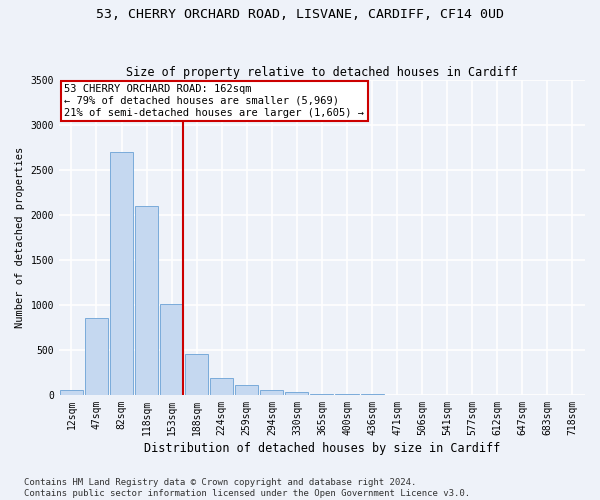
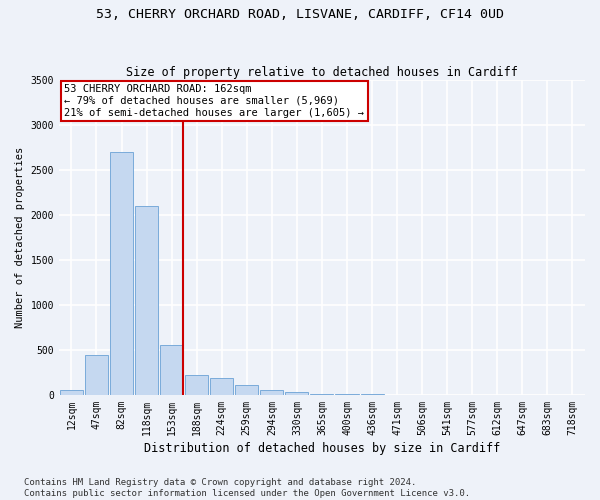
47sqm: 850 -> 440
153sqm: 1010 -> 560
188sqm: 450 -> 220
